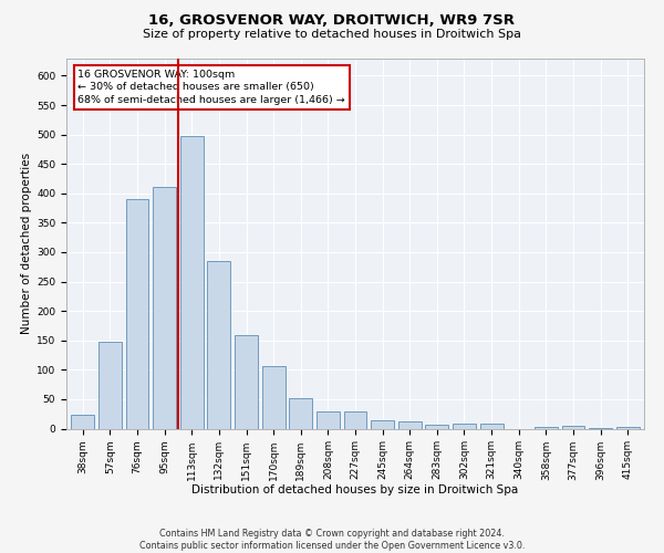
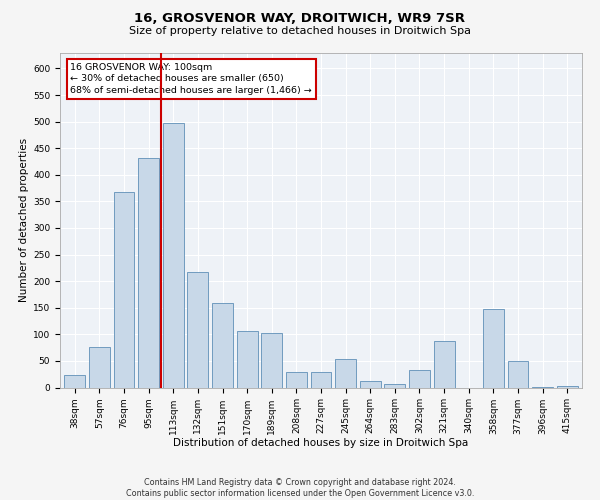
57sqm: 148 -> 76
76sqm: 390 -> 368
95sqm: 410 -> 432
132sqm: 285 -> 218
189sqm: 52 -> 102
245sqm: 15 -> 54
302sqm: 9 -> 32
321sqm: 9 -> 88
358sqm: 3 -> 148
377sqm: 4 -> 50
